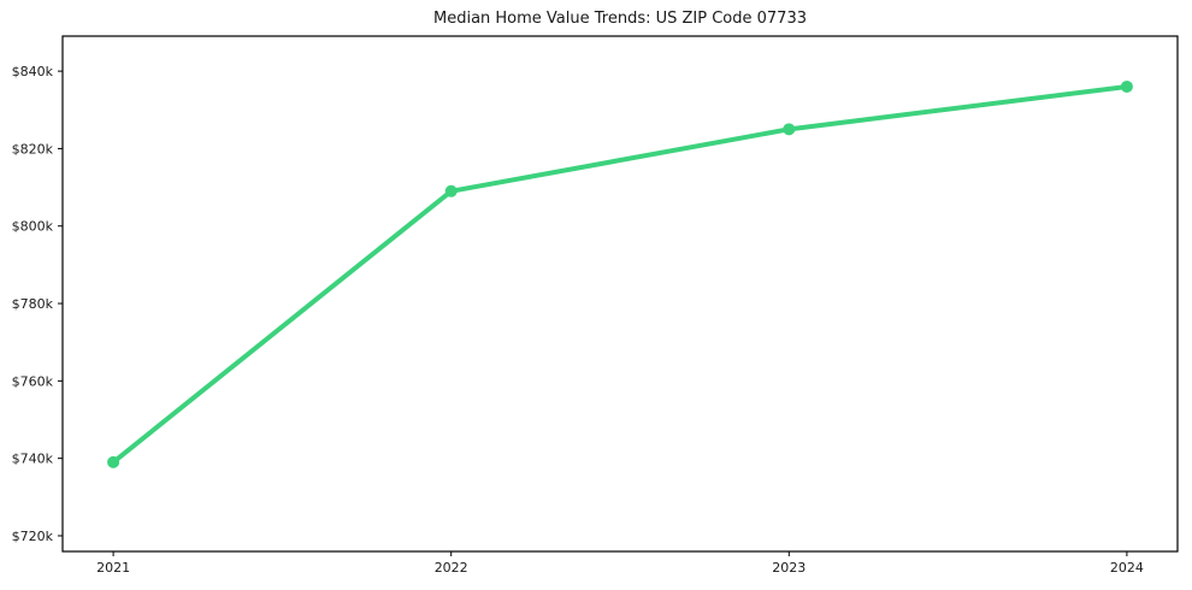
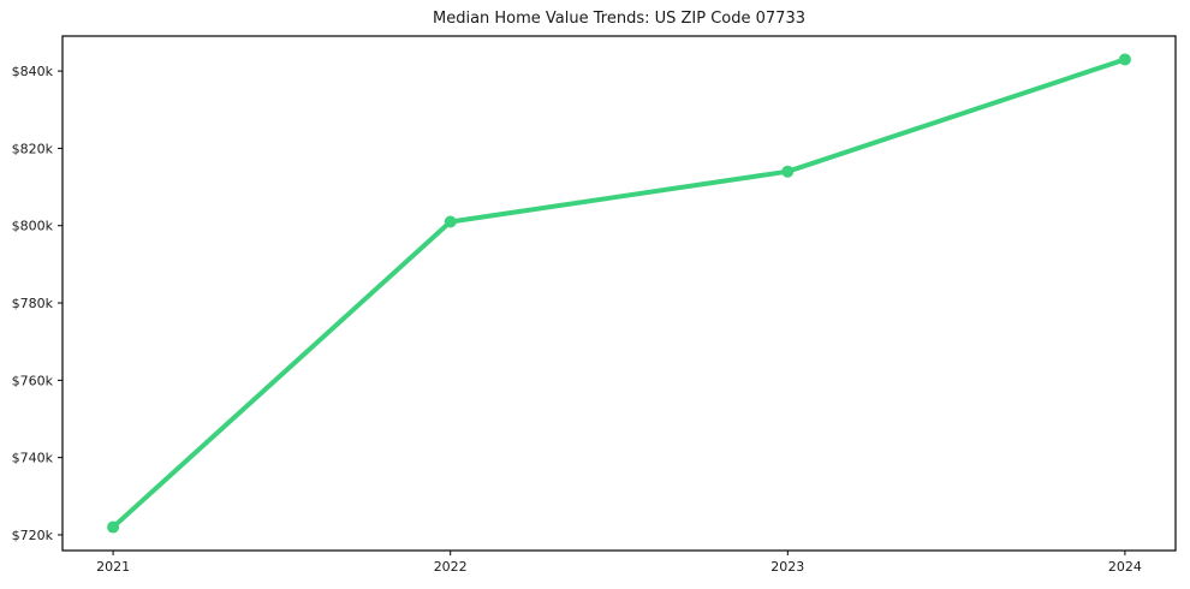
2021: $739k -> $722k
2022: $809k -> $801k
2023: $825k -> $814k
2024: $836k -> $843k
